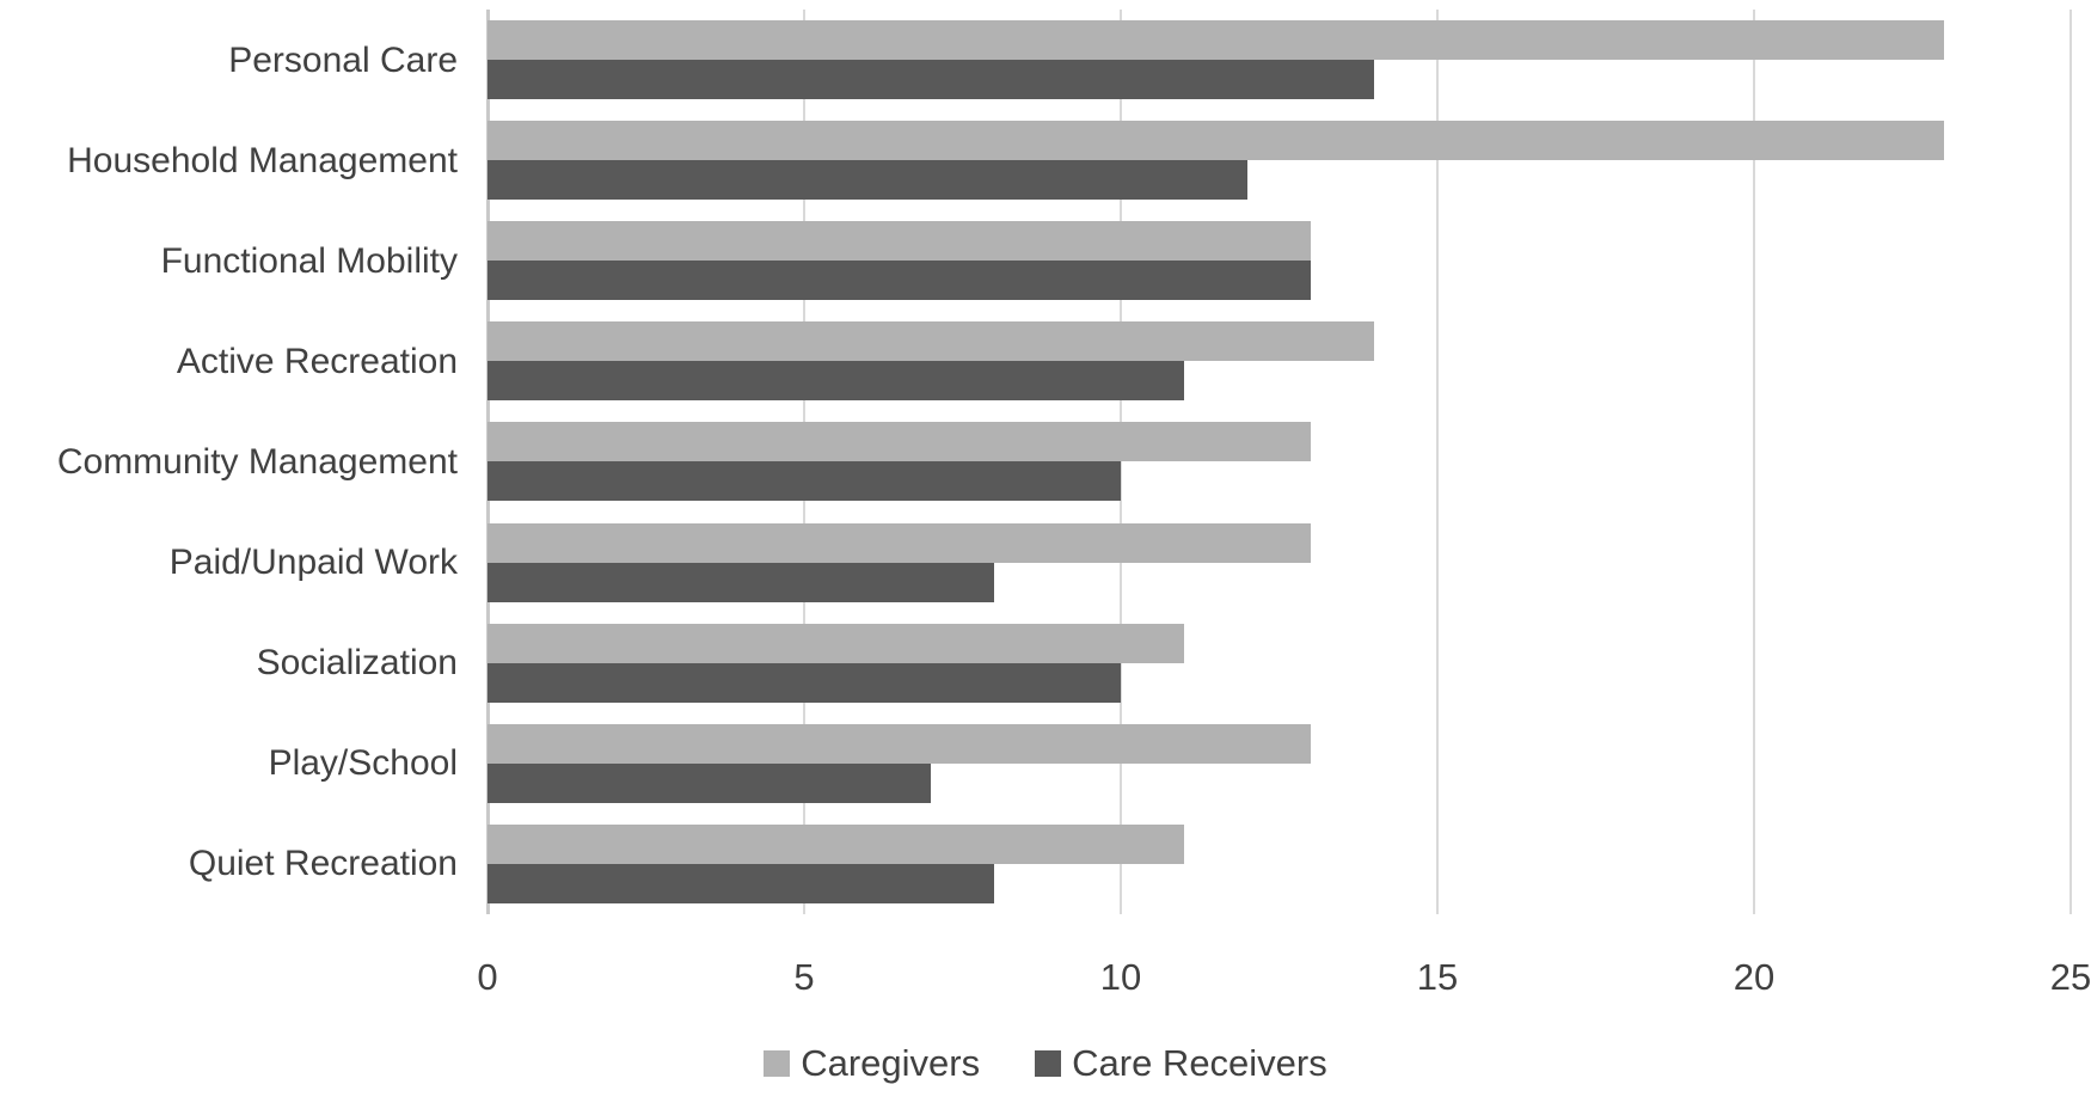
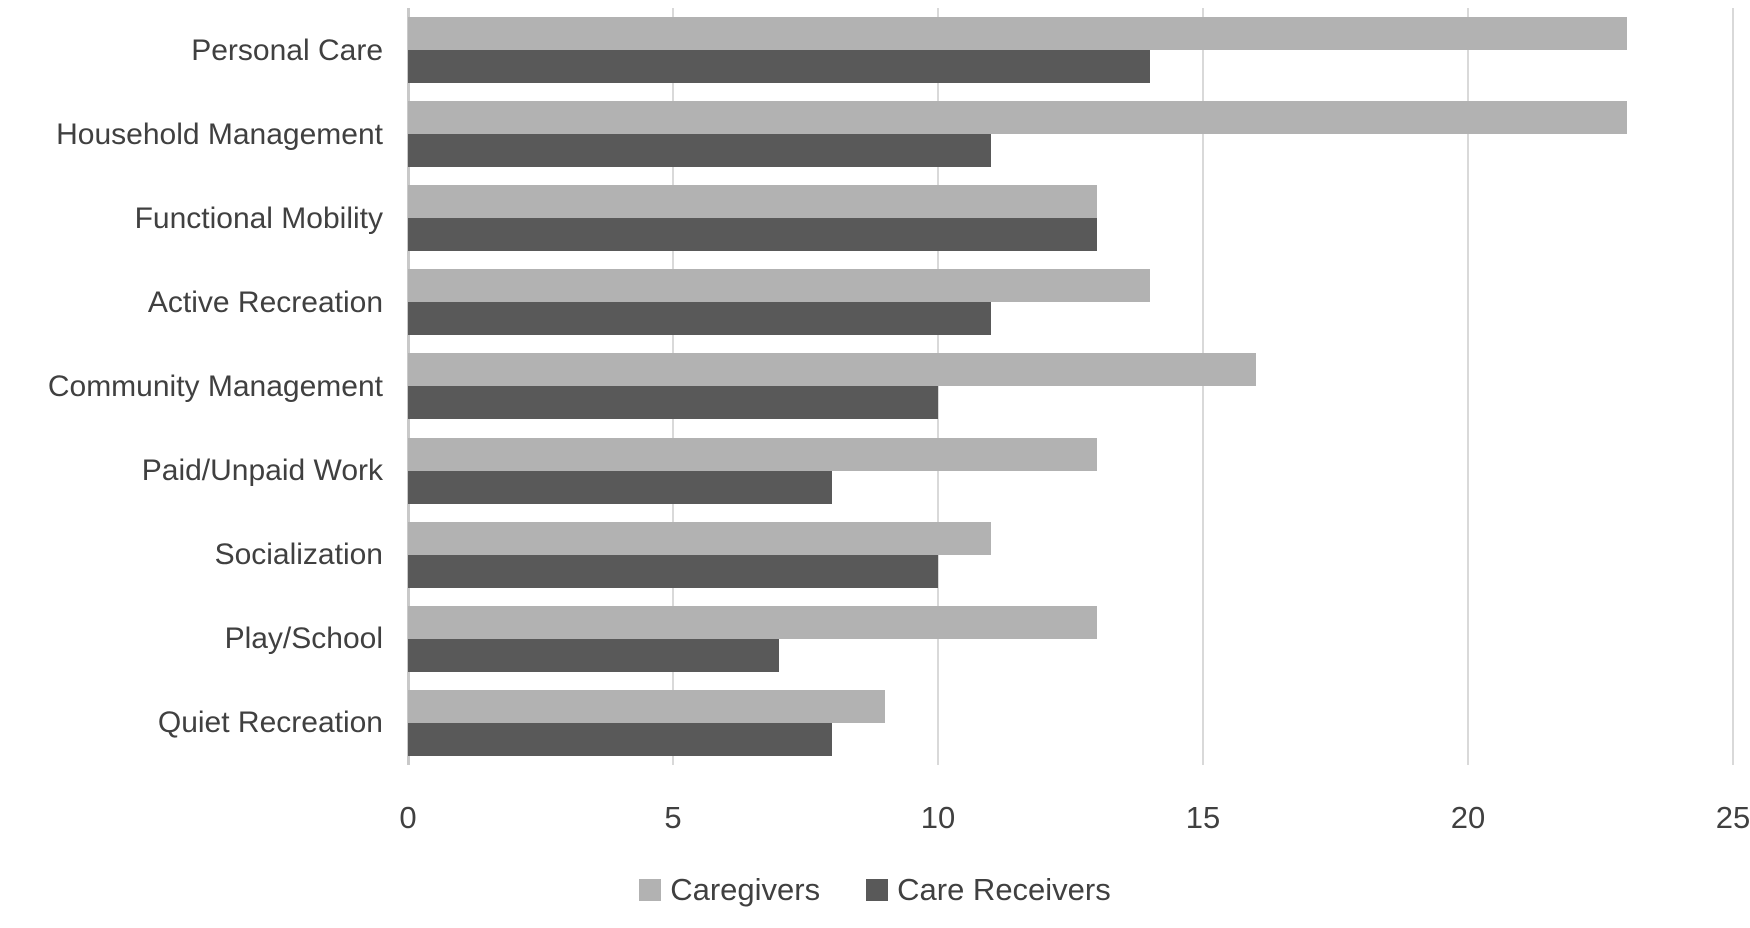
Care Receivers/Household Management: 12 -> 11
Caregivers/Community Management: 13 -> 16
Caregivers/Quiet Recreation: 11 -> 9
